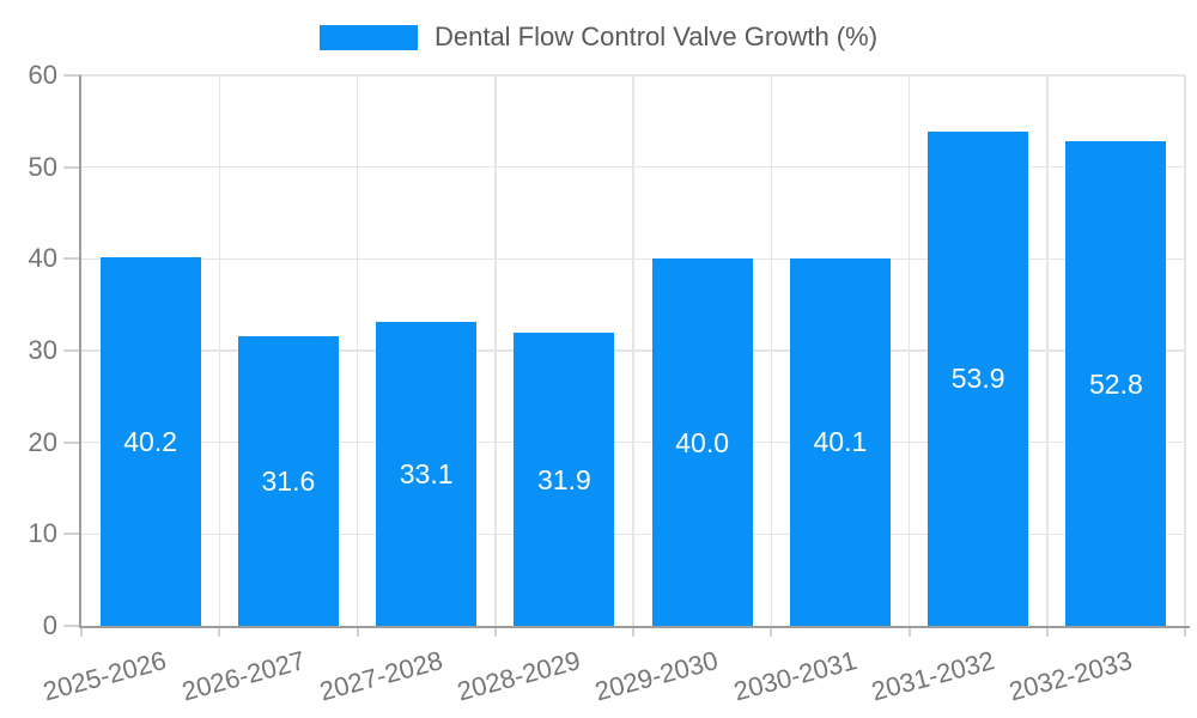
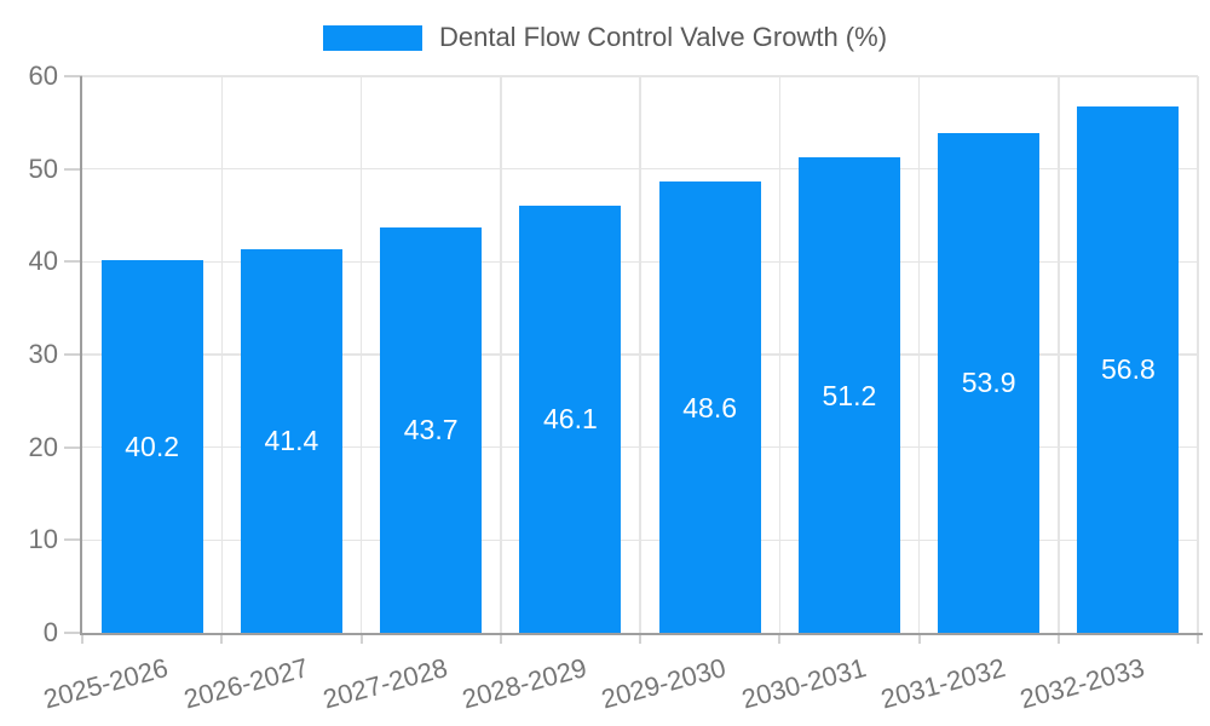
2026-2027: 31.6 -> 41.4
2027-2028: 33.1 -> 43.7
2028-2029: 31.9 -> 46.1
2029-2030: 40.0 -> 48.6
2030-2031: 40.1 -> 51.2
2032-2033: 52.8 -> 56.8
